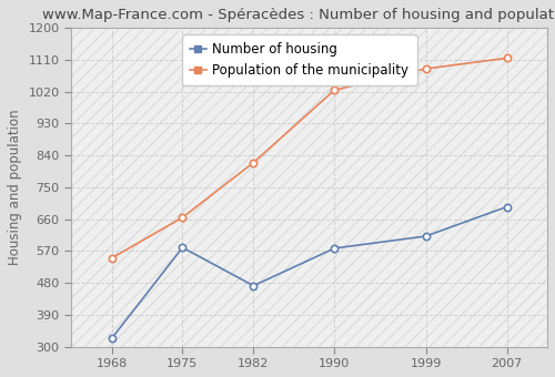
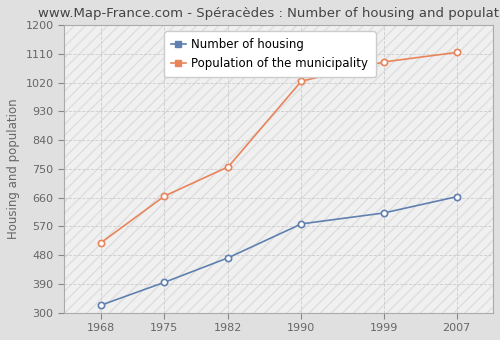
Population of the municipality/1968: 550 -> 518
Number of housing/1975: 580 -> 395
Population of the municipality/1982: 820 -> 757
Number of housing/2007: 695 -> 663
